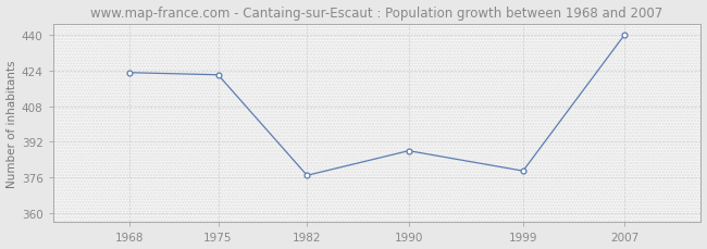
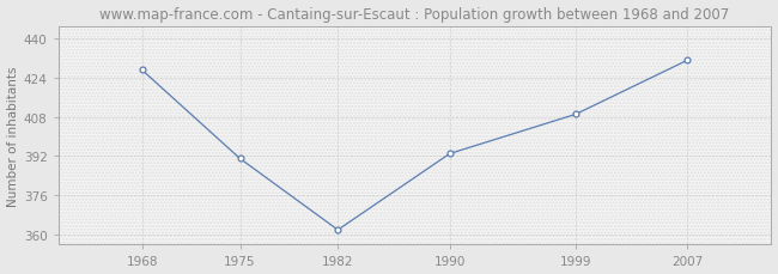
1968: 423 -> 427
1975: 422 -> 391
1982: 377 -> 362
1990: 388 -> 393
1999: 379 -> 409
2007: 440 -> 431
